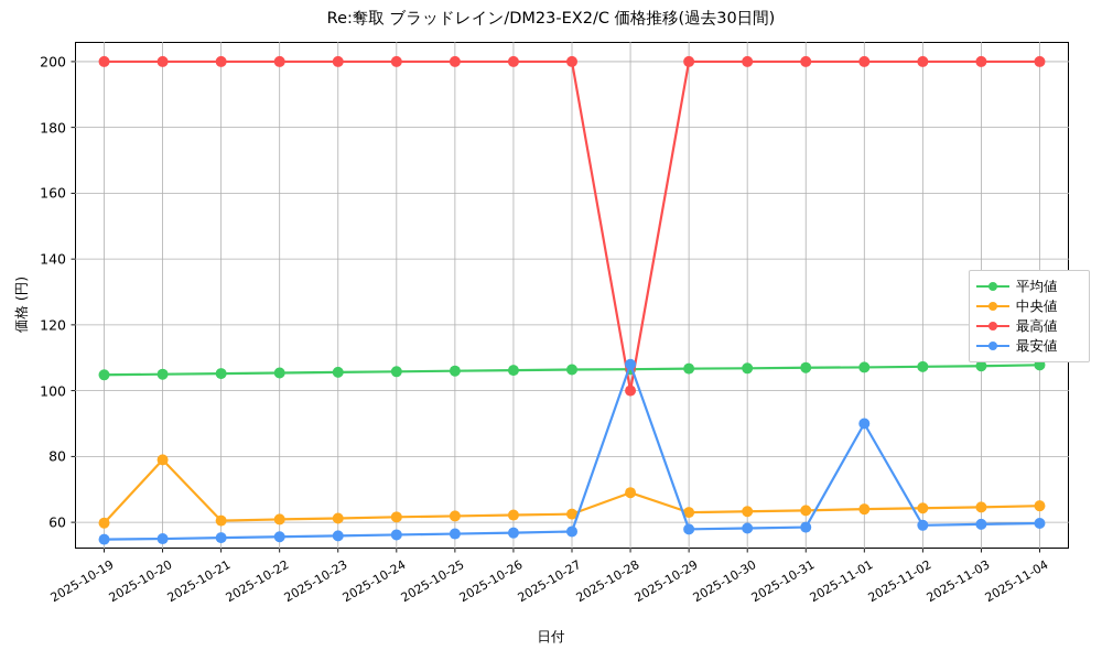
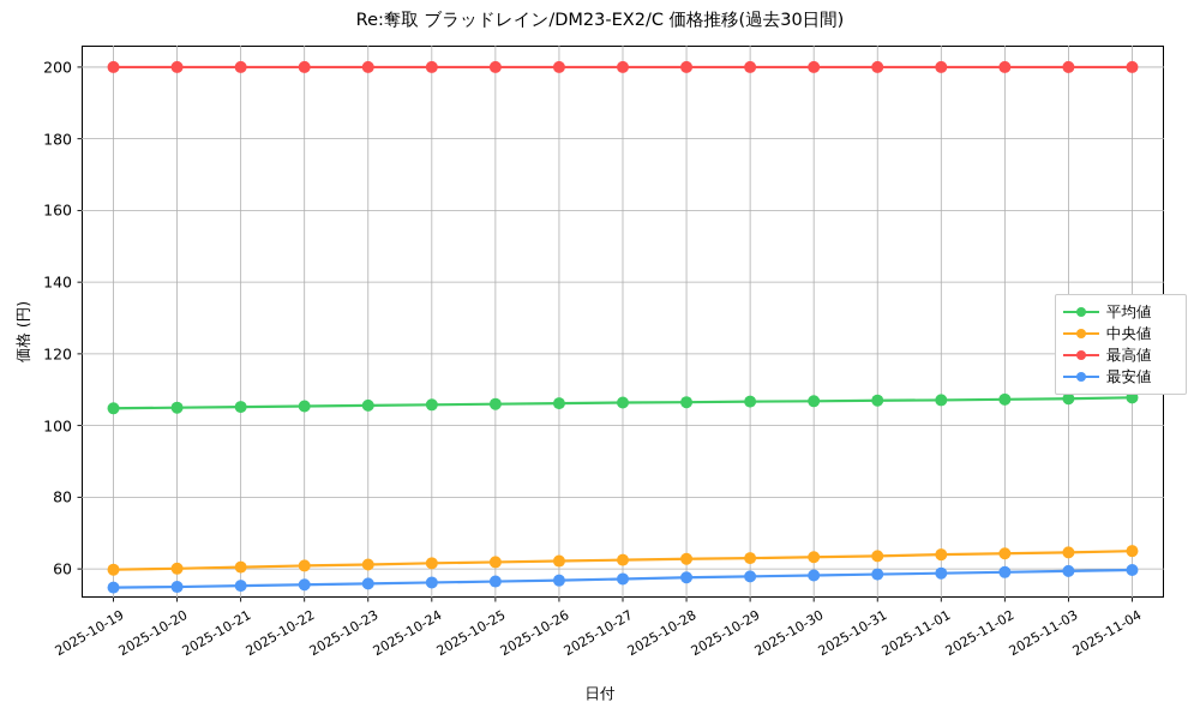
中央値/2025-10-20: 79 -> 60
中央値/2025-10-28: 69 -> 63
最高値/2025-10-28: 100 -> 200
最安値/2025-10-28: 108 -> 58
最安値/2025-11-01: 90 -> 59
